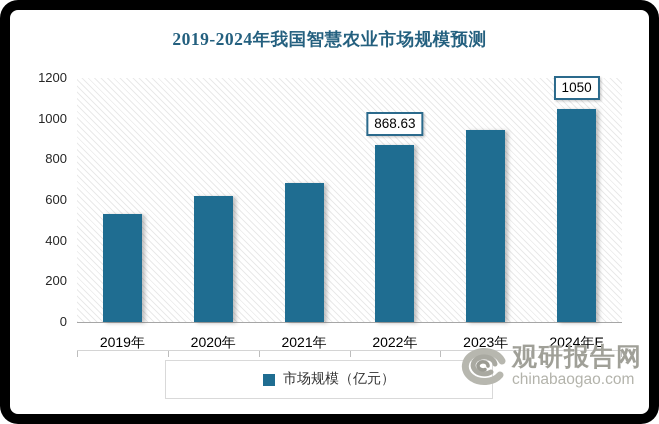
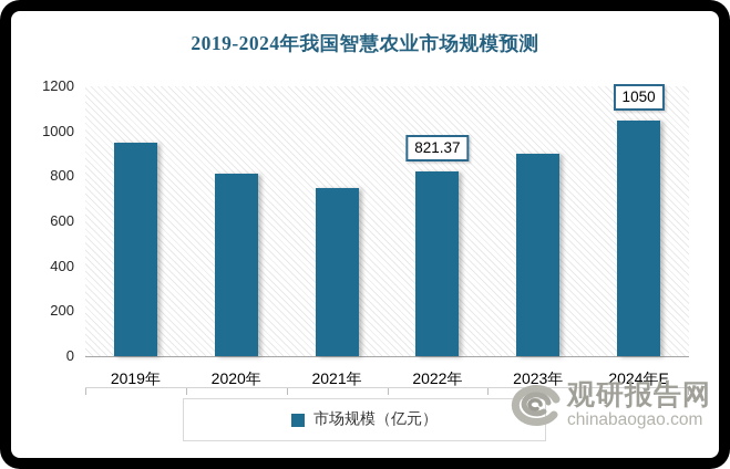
2019年: 530 -> 950
2020年: 620 -> 810
2021年: 680 -> 750
2022年: 868.63 -> 821.37
2023年: 940 -> 900
